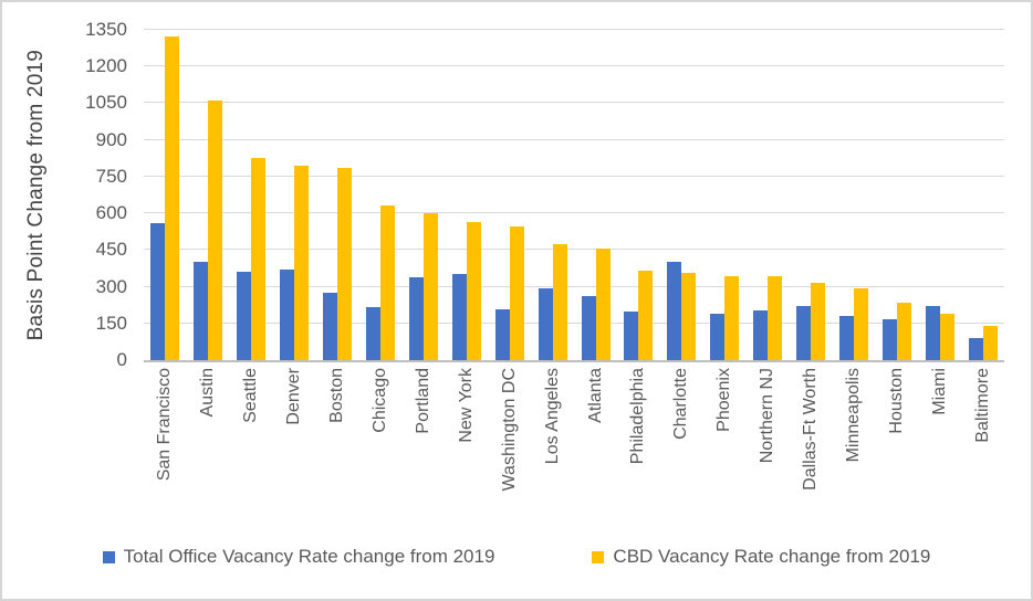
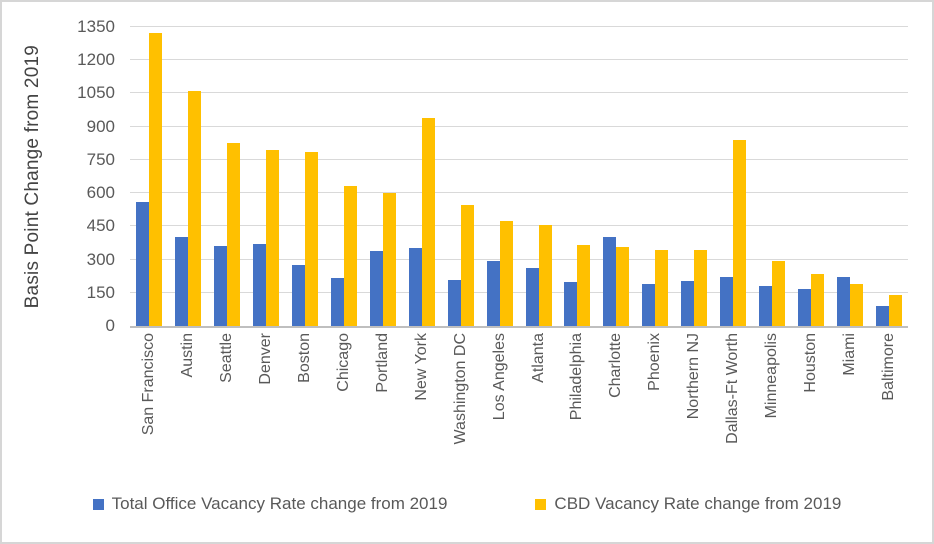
CBD Vacancy Rate change from 2019/New York: 560 -> 940
CBD Vacancy Rate change from 2019/Dallas-Ft Worth: 320 -> 840
